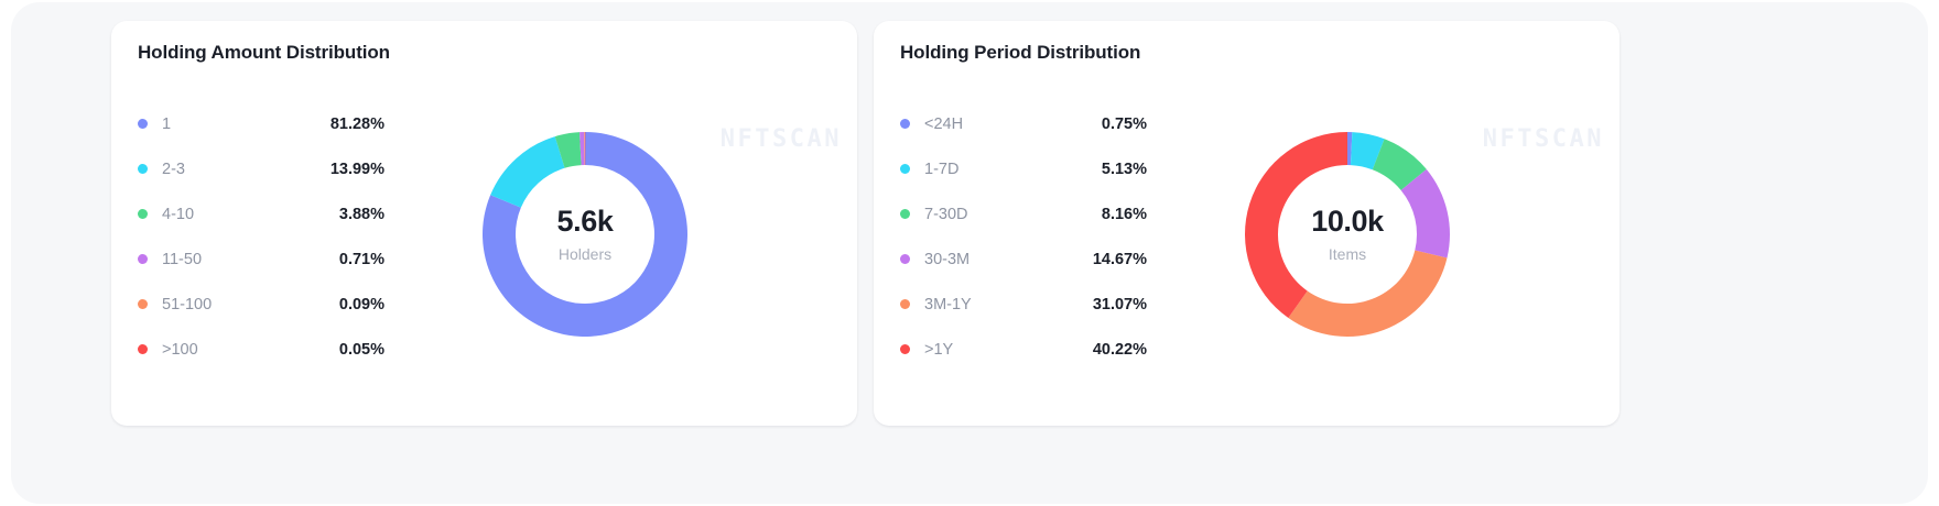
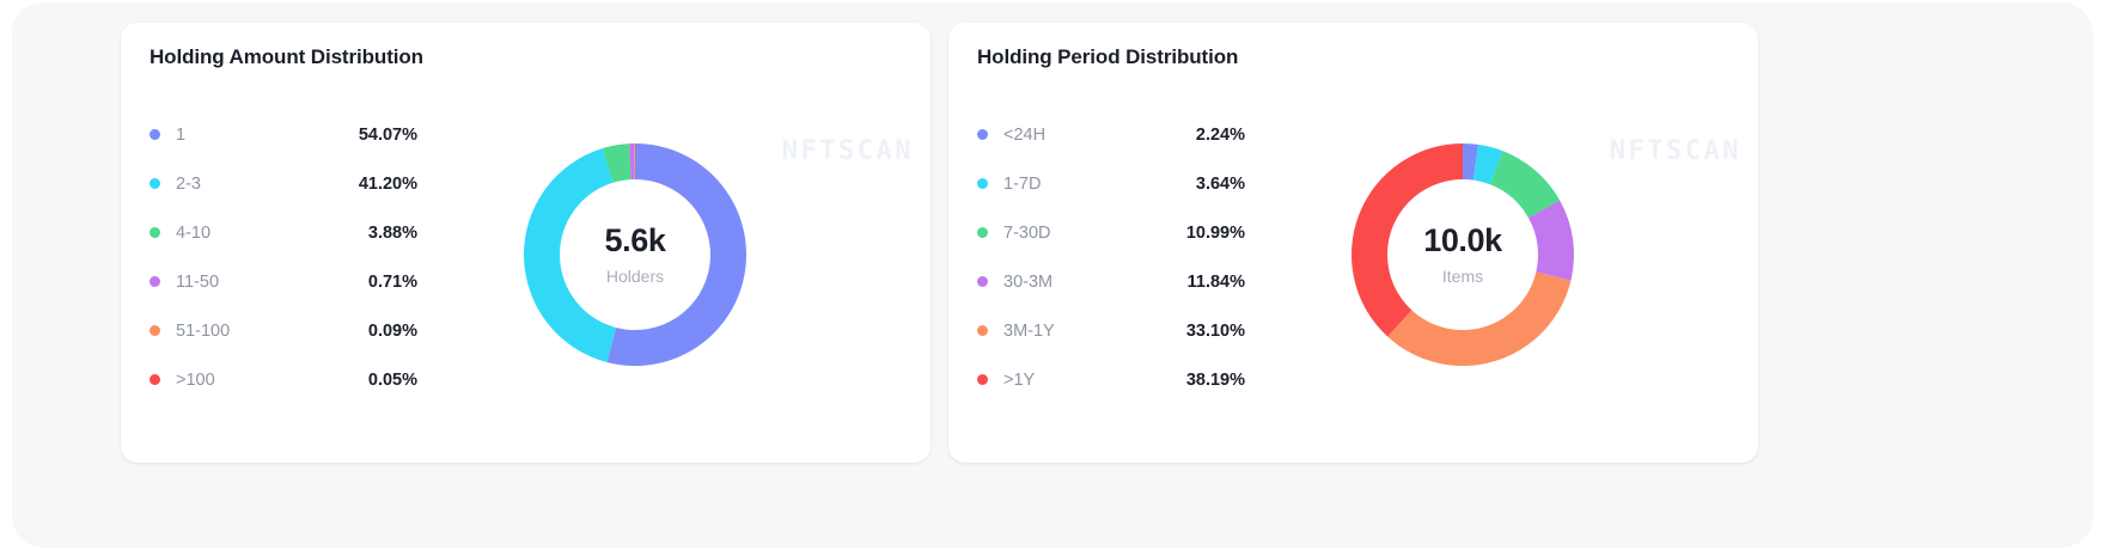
Holding Amount Distribution/1: 81.28% -> 54.07%
Holding Amount Distribution/2-3: 13.99% -> 41.20%
Holding Period Distribution/<24H: 0.75% -> 2.24%
Holding Period Distribution/1-7D: 5.13% -> 3.64%
Holding Period Distribution/7-30D: 8.16% -> 10.99%
Holding Period Distribution/30-3M: 14.67% -> 11.84%
Holding Period Distribution/3M-1Y: 31.07% -> 33.10%
Holding Period Distribution/>1Y: 40.22% -> 38.19%
